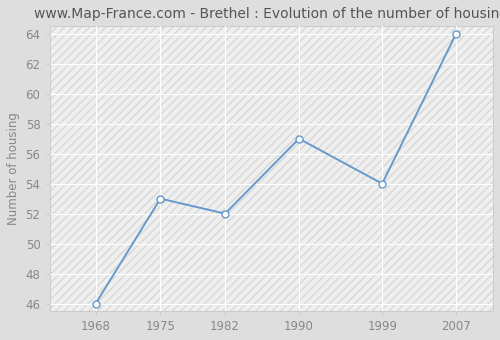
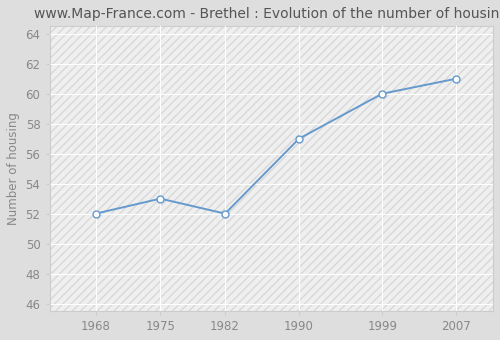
1968: 46 -> 52
1999: 54 -> 60
2007: 64 -> 61
